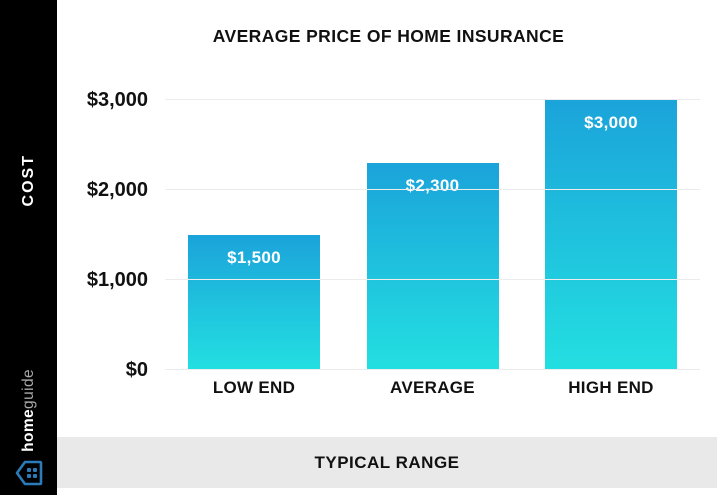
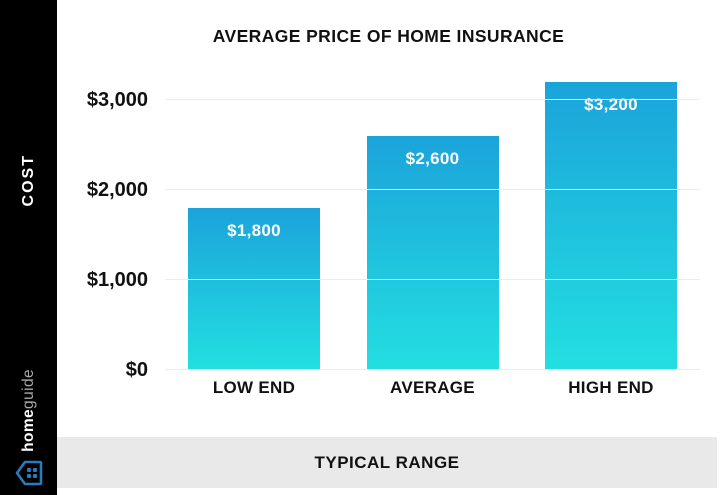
LOW END: $1,500 -> $1,800
AVERAGE: $2,300 -> $2,600
HIGH END: $3,000 -> $3,200
